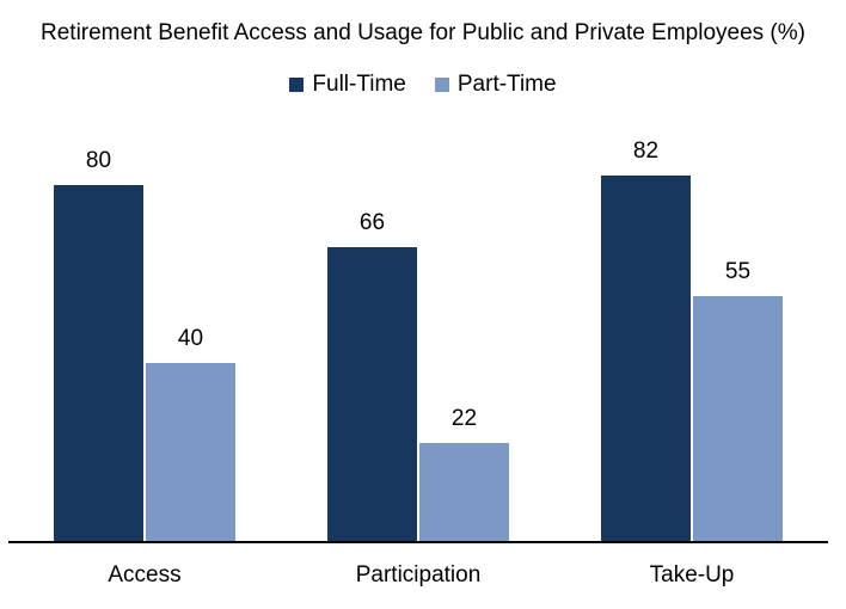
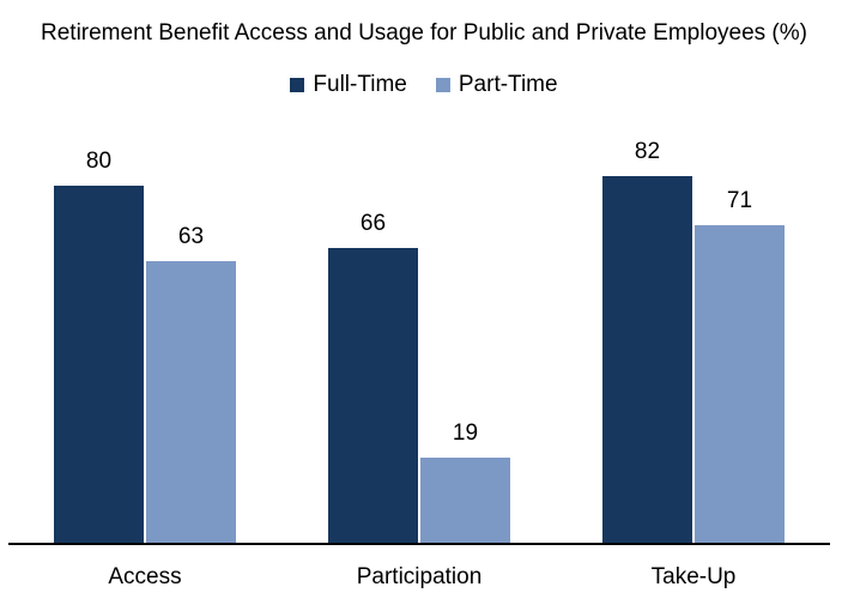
Part-Time/Access: 40 -> 63
Part-Time/Participation: 22 -> 19
Part-Time/Take-Up: 55 -> 71
